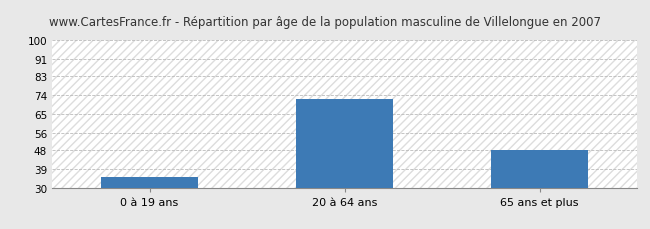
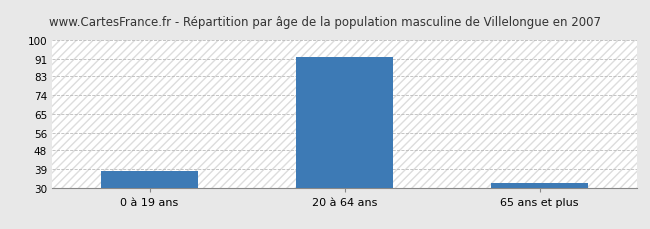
0 à 19 ans: 35 -> 38
20 à 64 ans: 72 -> 92
65 ans et plus: 48 -> 32
